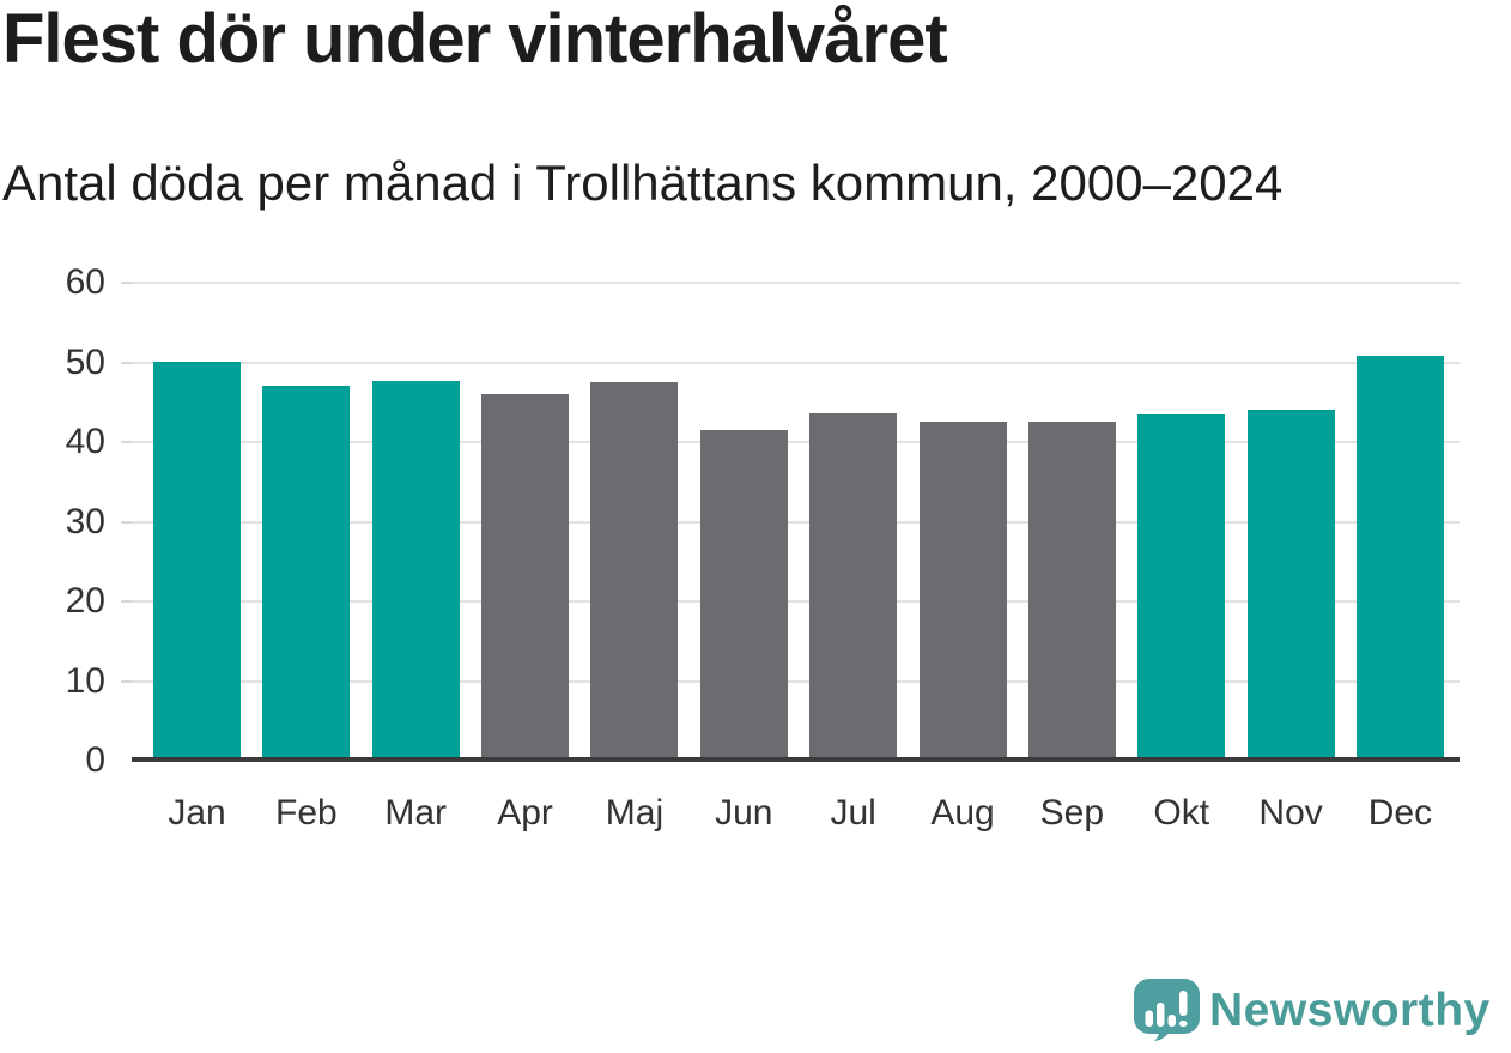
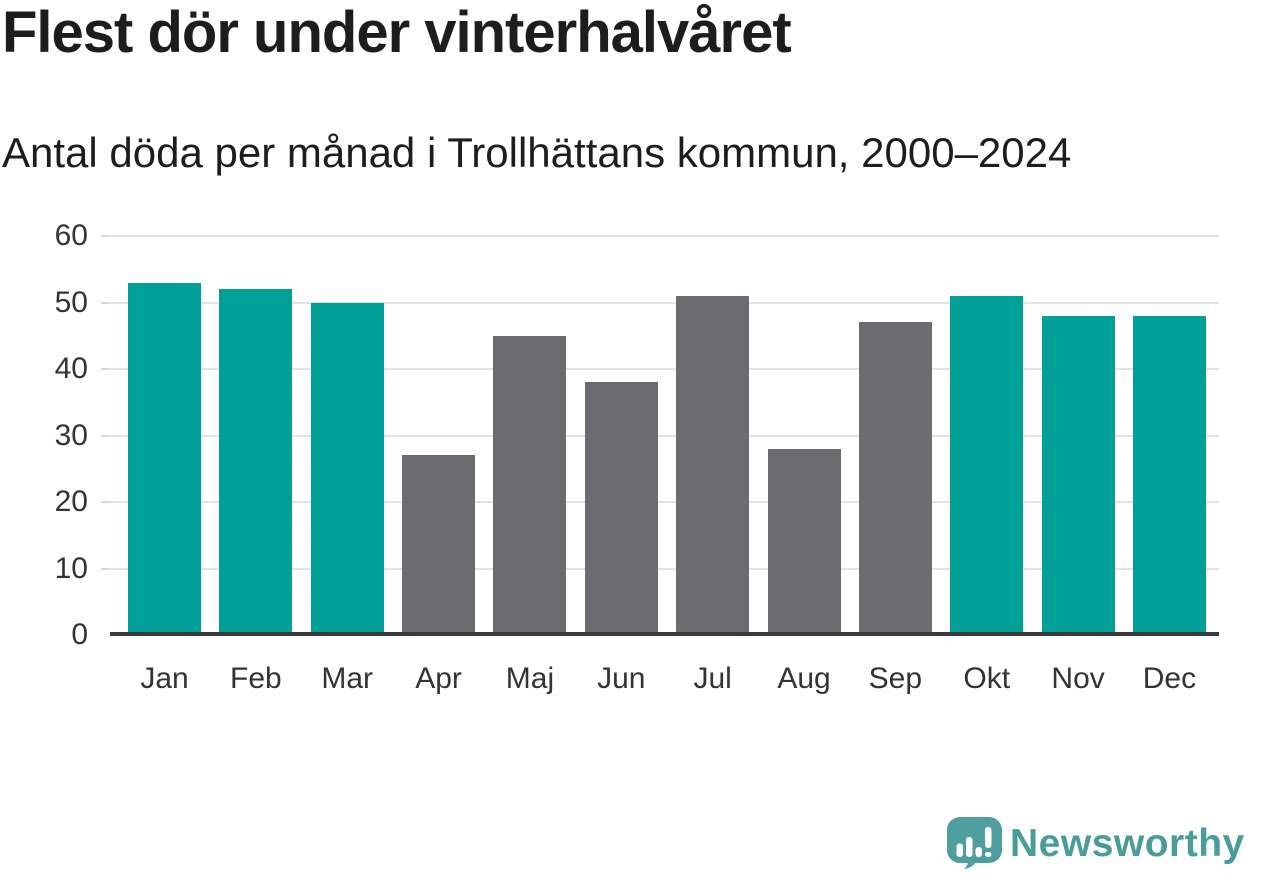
Jan: 50 -> 53
Feb: 47 -> 52
Mar: 48 -> 50
Apr: 46 -> 27
Maj: 48 -> 45
Jun: 42 -> 38
Jul: 44 -> 51
Aug: 43 -> 28
Sep: 43 -> 47
Okt: 43 -> 51
Nov: 44 -> 48
Dec: 51 -> 48
